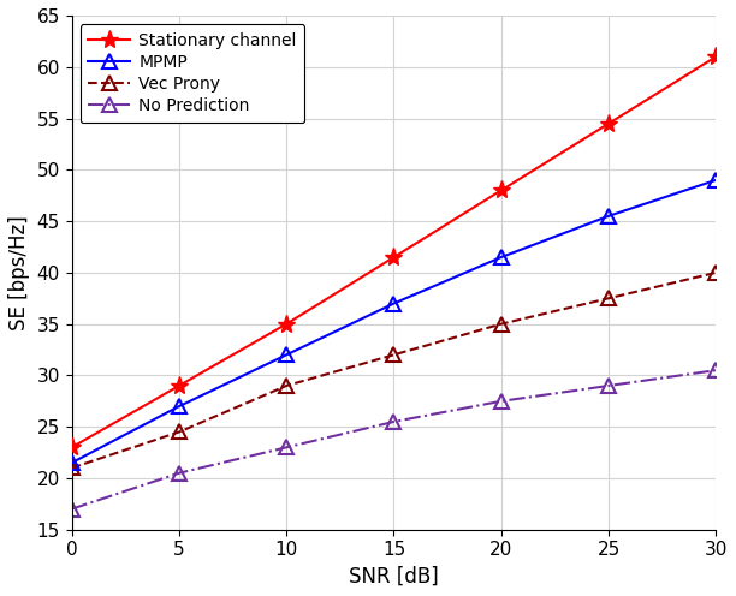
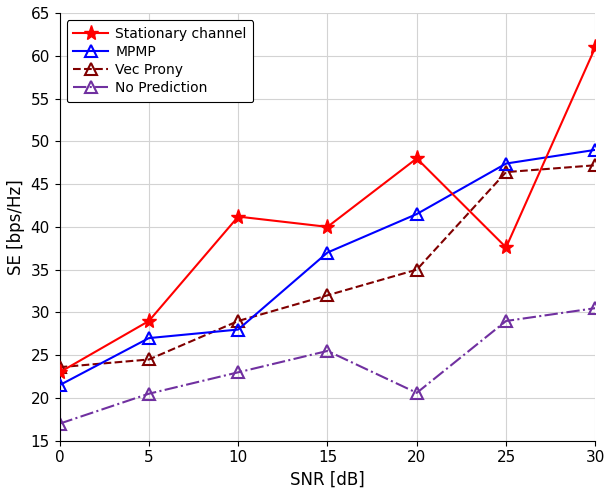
Vec Prony/0: 21.0 -> 23.6
Stationary channel/10: 35.0 -> 41.2
MPMP/10: 32.0 -> 28.0
Stationary channel/15: 41.5 -> 40.0
No Prediction/20: 27.5 -> 20.6
Stationary channel/25: 54.5 -> 37.6
MPMP/25: 45.5 -> 47.4
Vec Prony/25: 37.5 -> 46.4
Vec Prony/30: 40.0 -> 47.2
